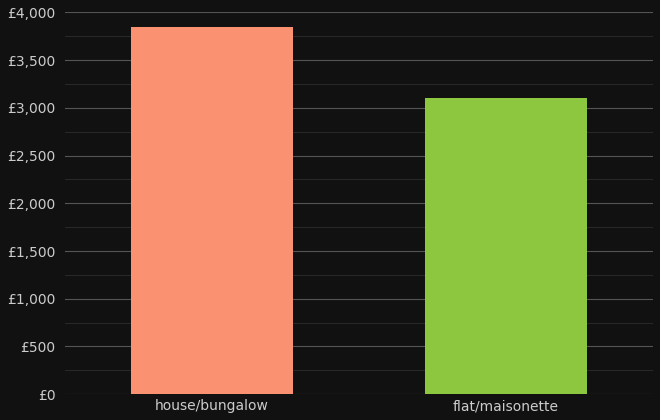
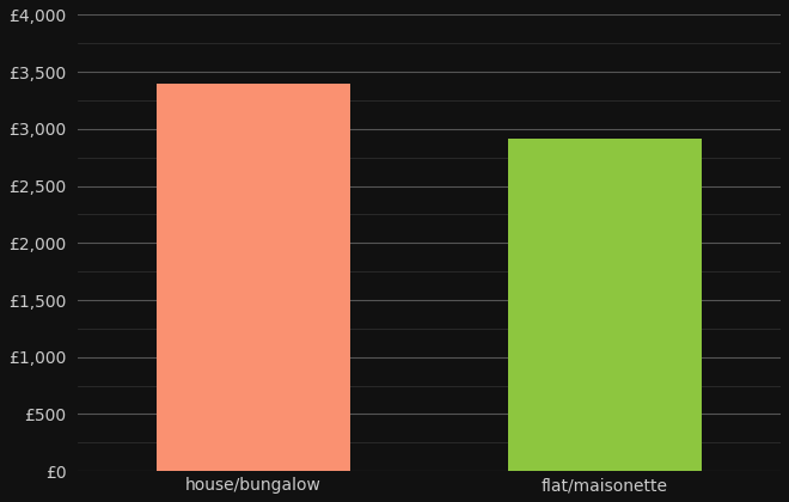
house/bungalow: £3,850 -> £3,400
flat/maisonette: £3,100 -> £2,920
